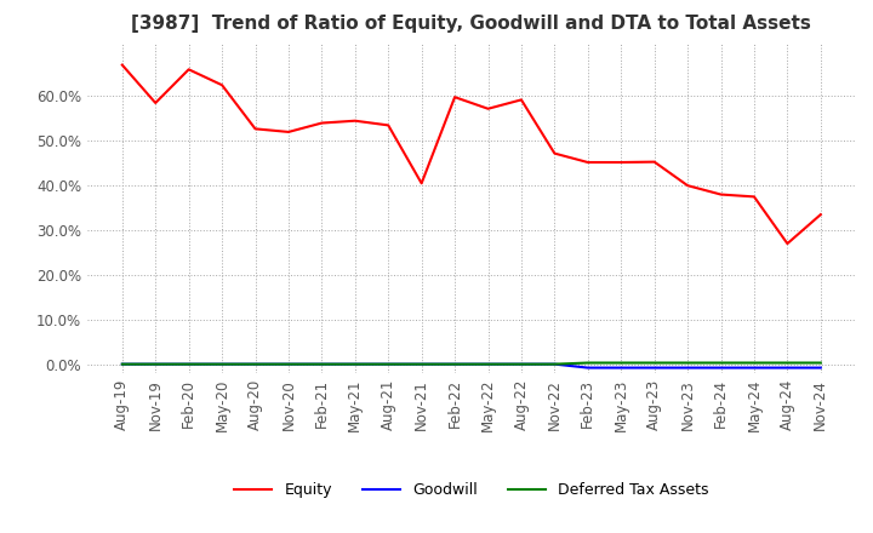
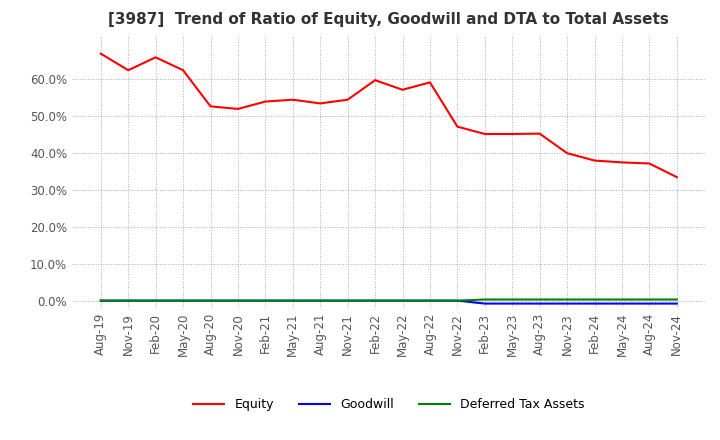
Equity/Nov-19: 58.5% -> 62.5%
Equity/Nov-21: 40.5% -> 54.5%
Equity/Aug-24: 27.0% -> 37.2%
